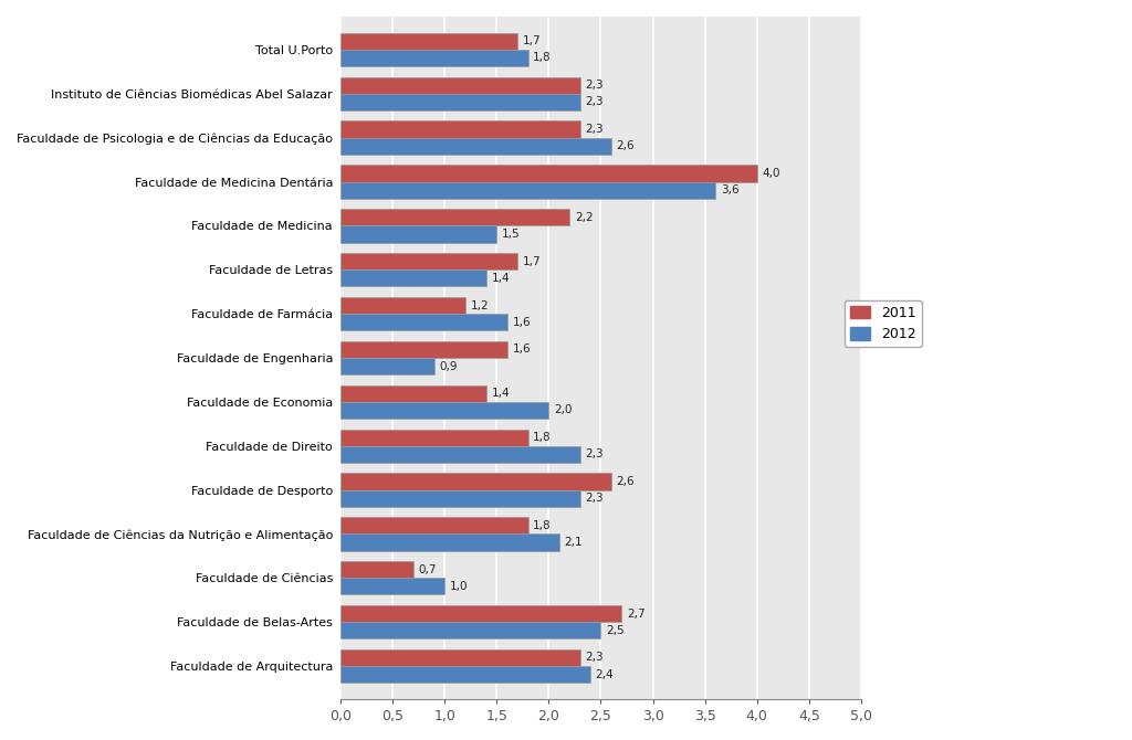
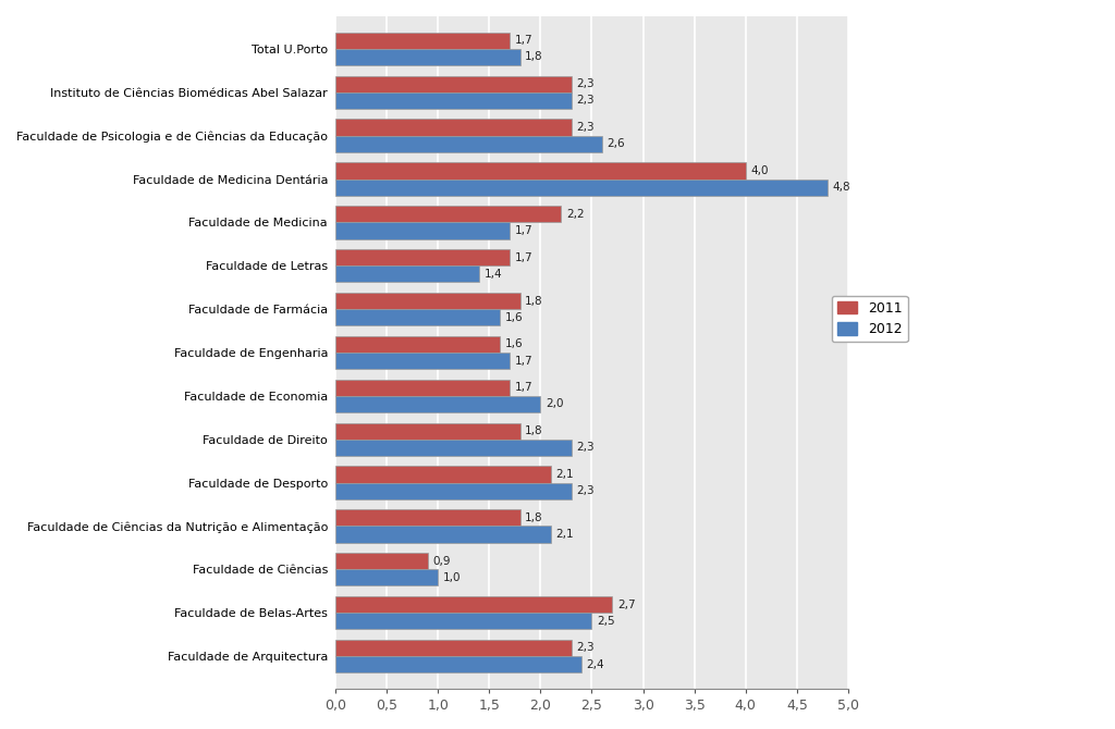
2012/Faculdade de Medicina Dentária: 3,6 -> 4,8
2012/Faculdade de Medicina: 1,5 -> 1,7
2011/Faculdade de Farmácia: 1,2 -> 1,8
2012/Faculdade de Engenharia: 0,9 -> 1,7
2011/Faculdade de Economia: 1,4 -> 1,7
2011/Faculdade de Desporto: 2,6 -> 2,1
2011/Faculdade de Ciências: 0,7 -> 0,9
